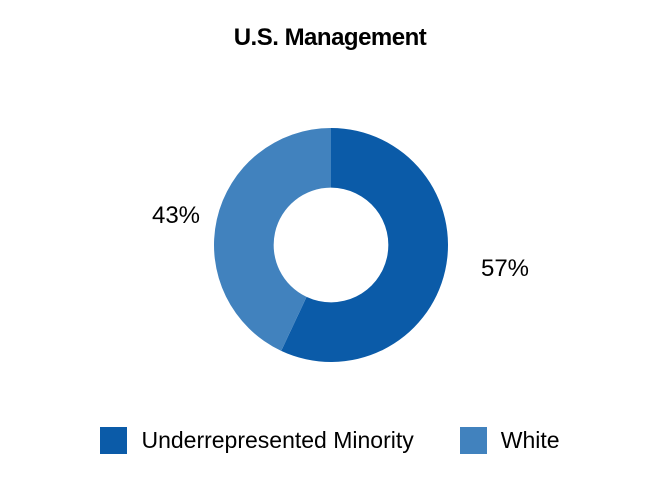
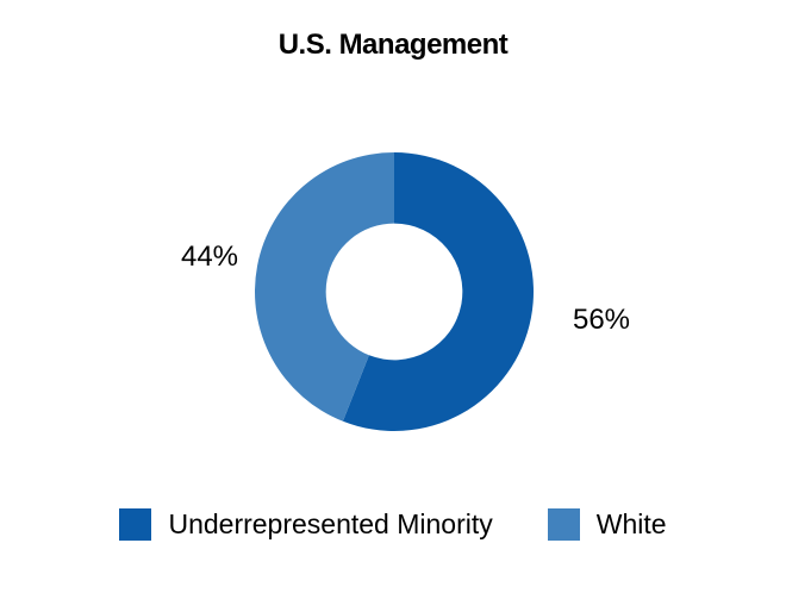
Underrepresented Minority: 57% -> 56%
White: 43% -> 44%
